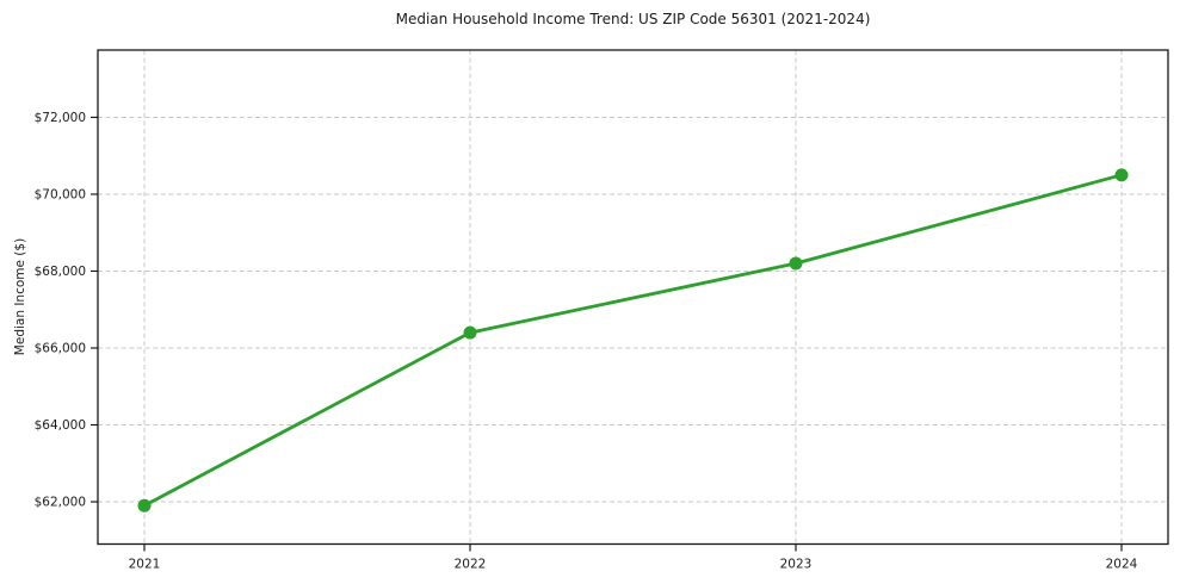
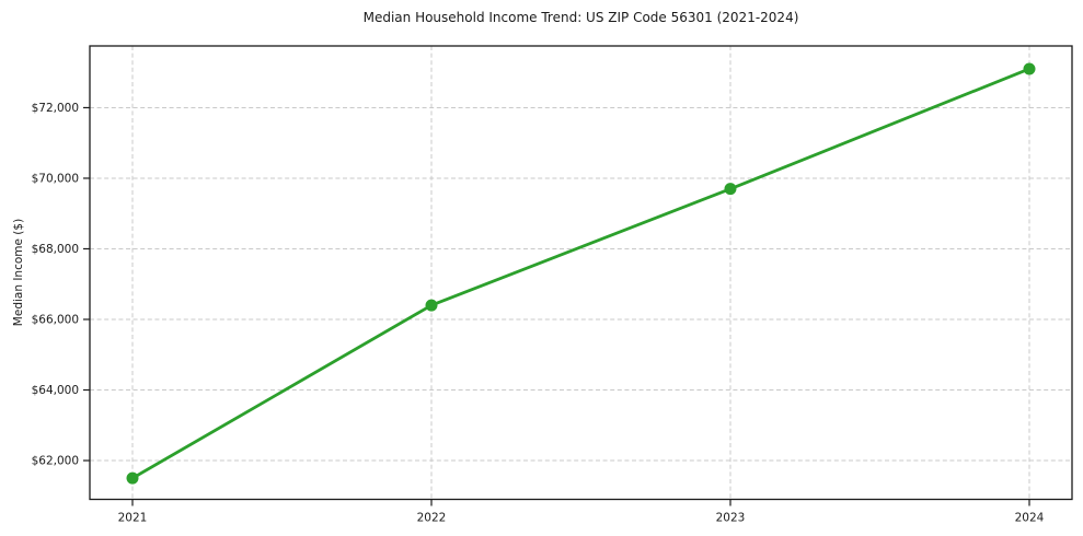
2021: $61900 -> $61500
2023: $68200 -> $69700
2024: $70500 -> $73100
